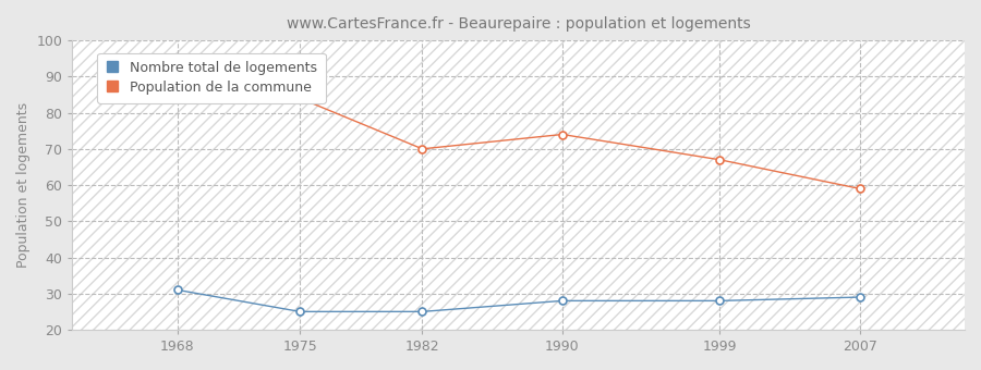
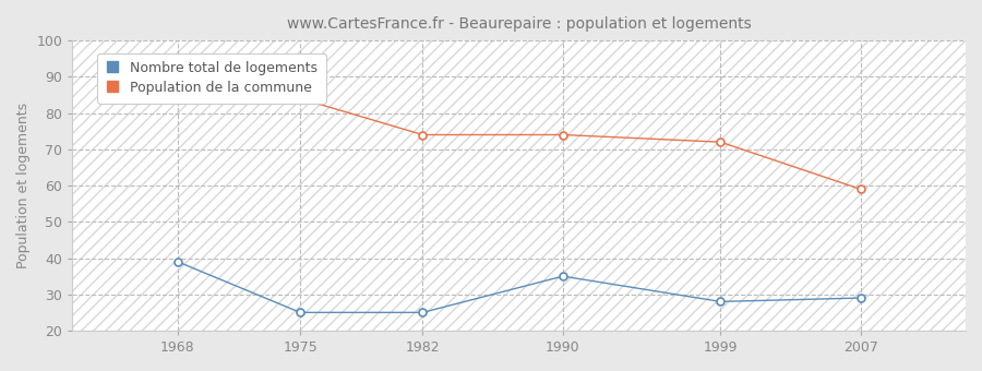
Nombre total de logements/1968: 31 -> 39
Population de la commune/1982: 70 -> 74
Nombre total de logements/1990: 28 -> 35
Population de la commune/1999: 67 -> 72
